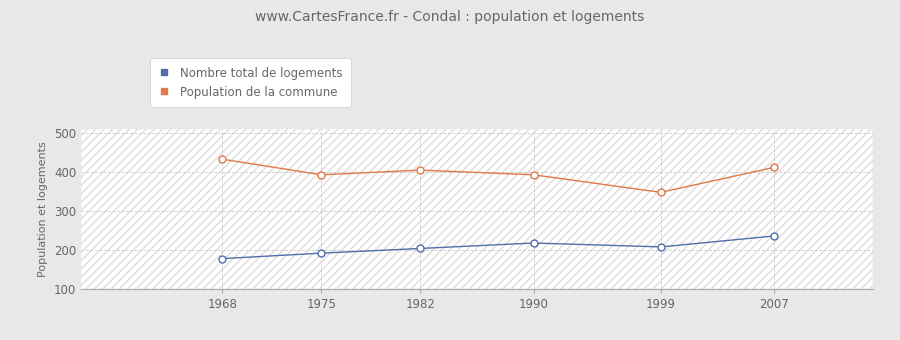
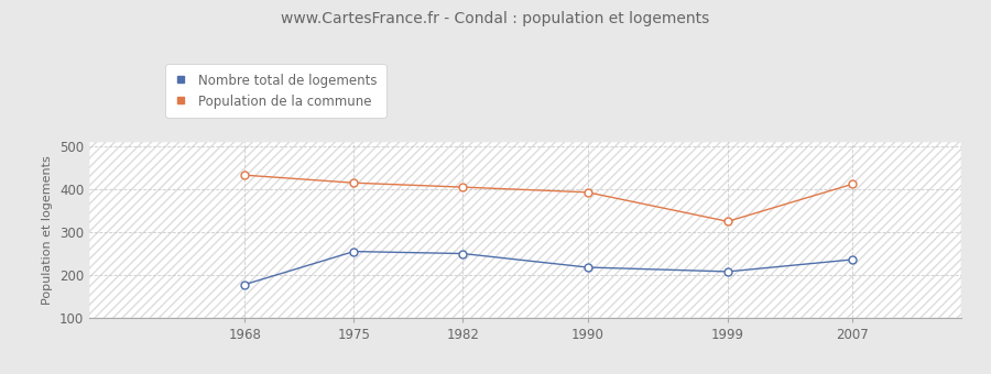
Nombre total de logements/1975: 192 -> 255
Population de la commune/1975: 393 -> 415
Nombre total de logements/1982: 204 -> 250
Population de la commune/1999: 348 -> 325
